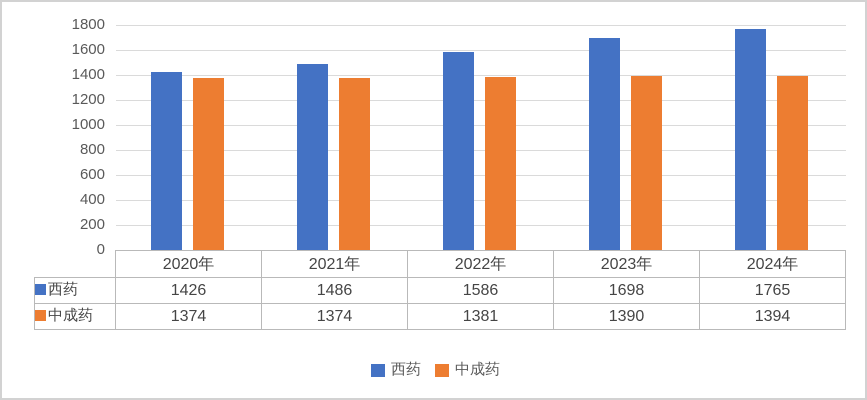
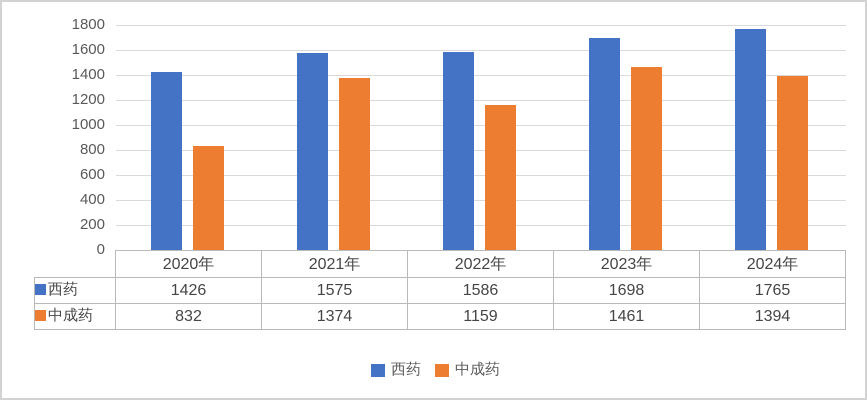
中成药/2020年: 1374 -> 832
西药/2021年: 1486 -> 1575
中成药/2022年: 1381 -> 1159
中成药/2023年: 1390 -> 1461
